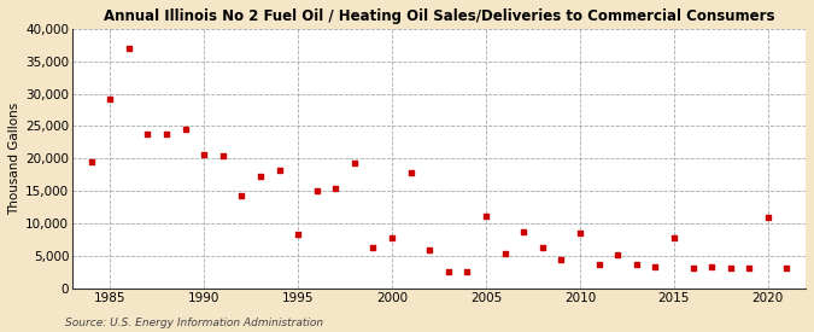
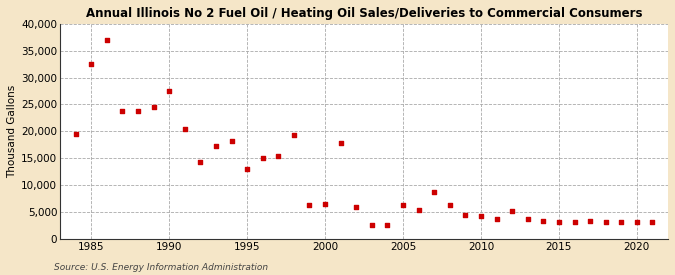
1985: 29,200 -> 32,500
1990: 20,600 -> 27,500
1995: 8,400 -> 13,000
2000: 7,800 -> 6,500
2005: 11,200 -> 6,200
2010: 8,600 -> 4,200
2015: 7,800 -> 3,200
2020: 11,000 -> 3,200
